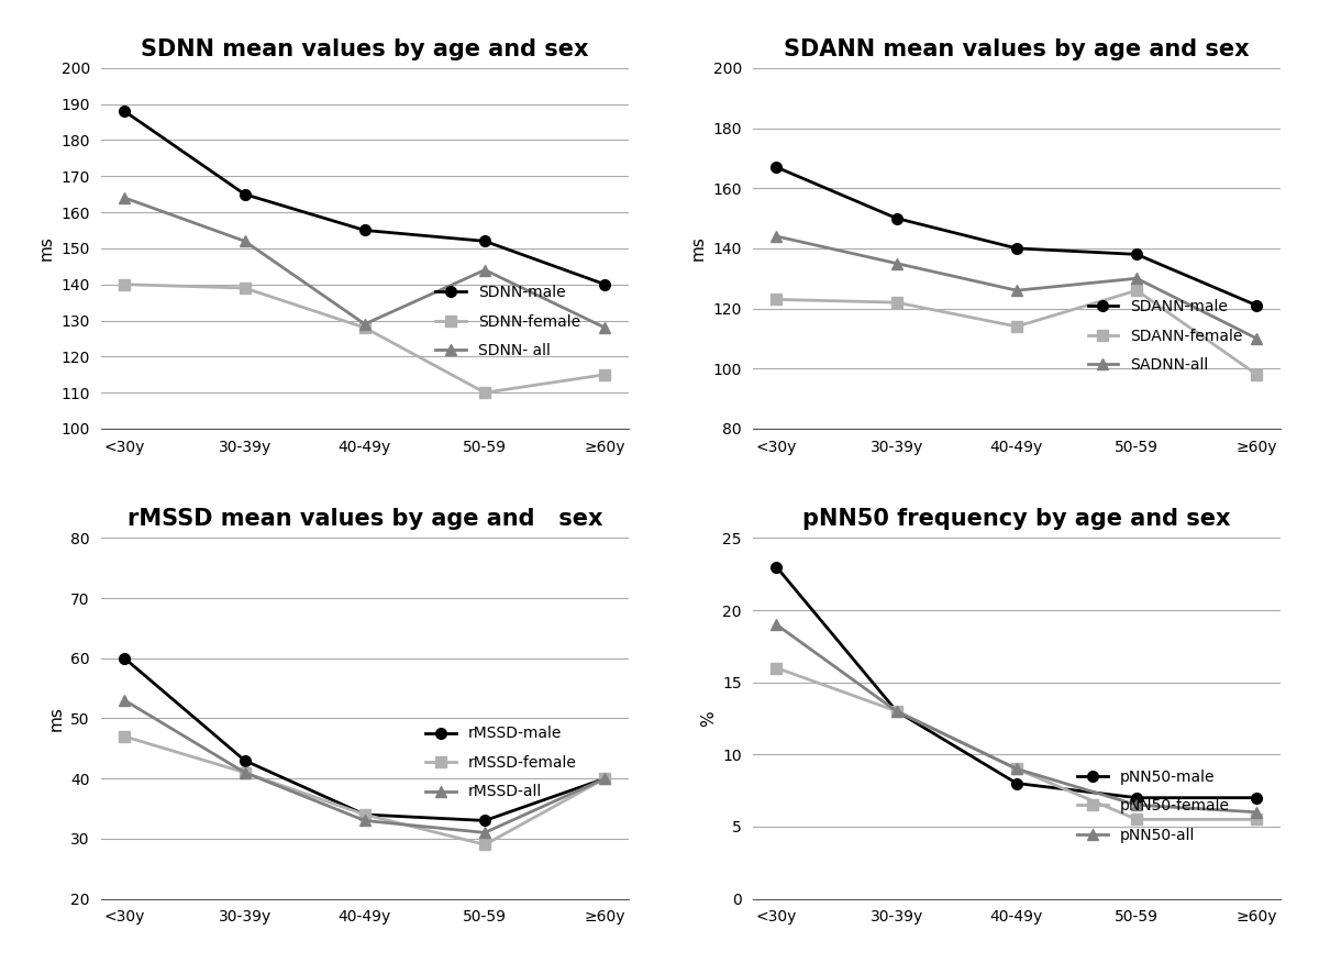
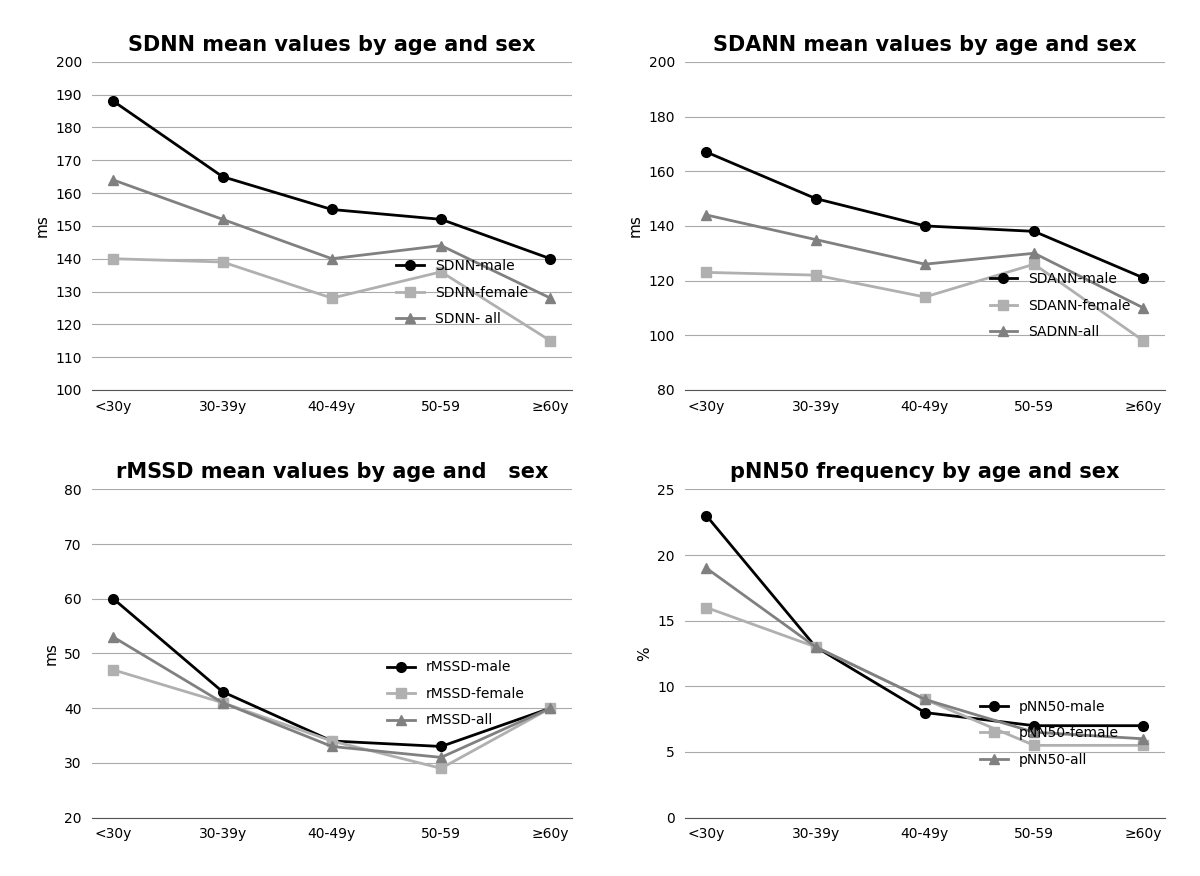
SDNN mean values by age and sex/SDNN- all/40-49y: 129 -> 140
SDNN mean values by age and sex/SDNN-female/50-59: 110 -> 136
